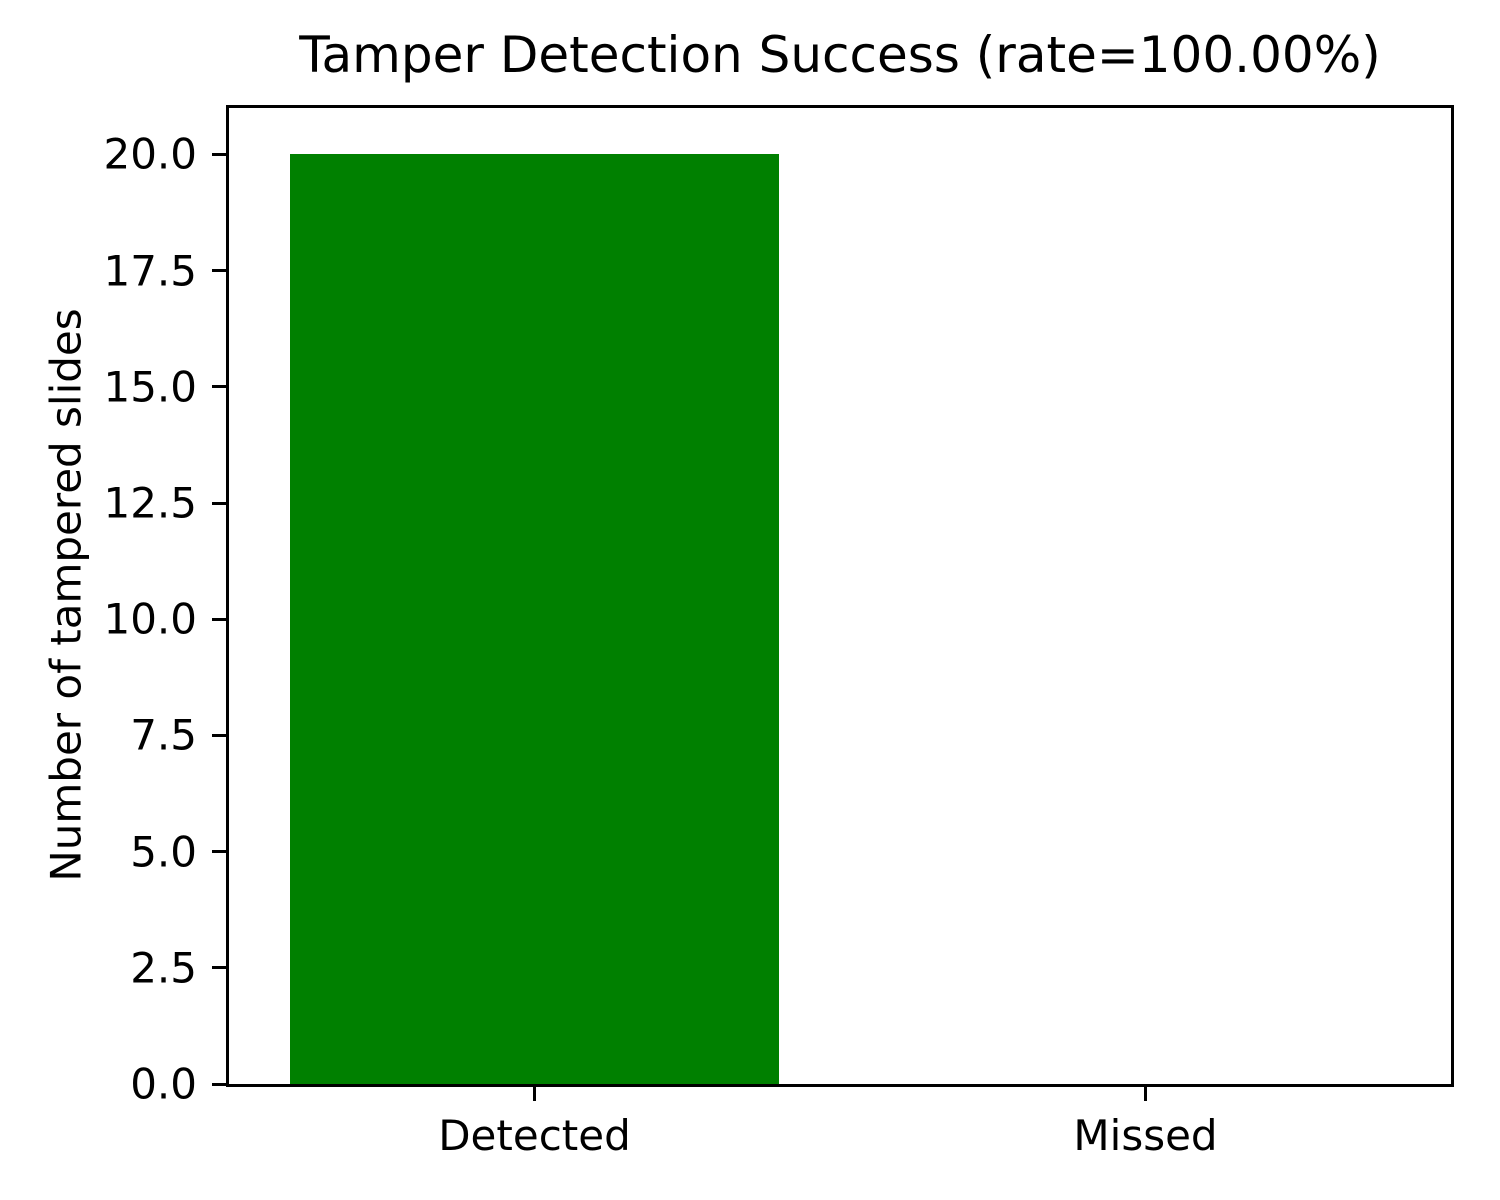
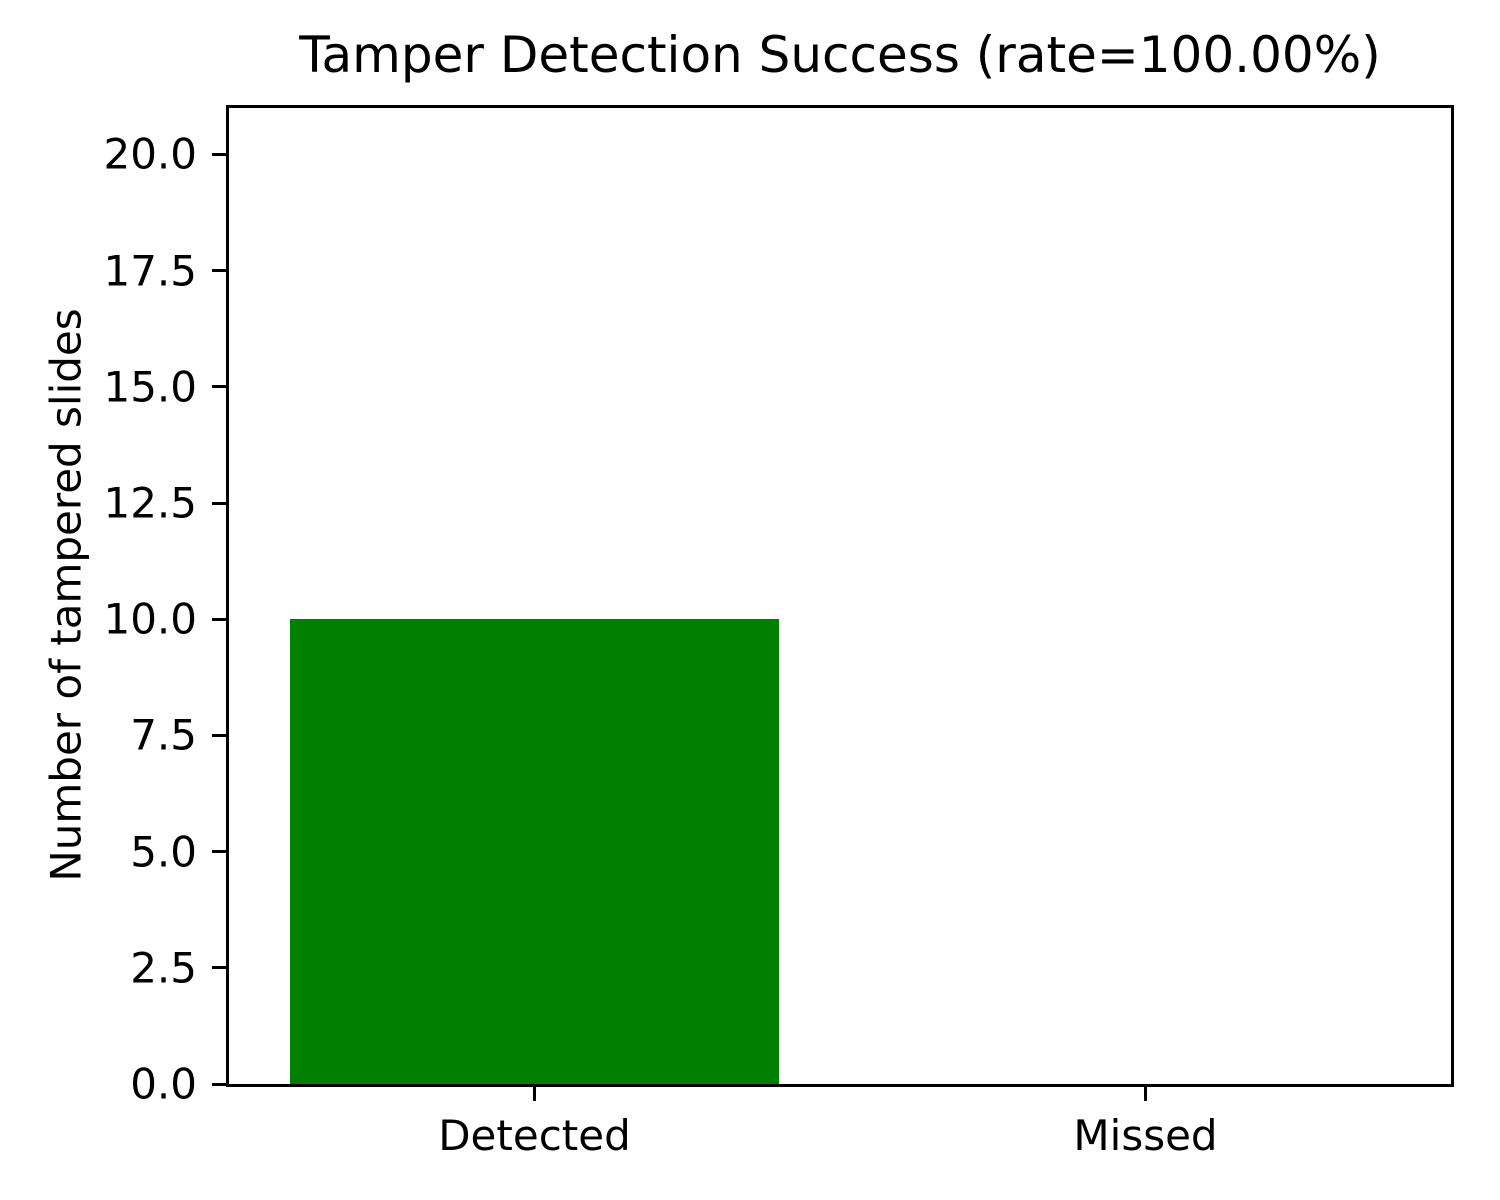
Detected: 20 -> 10
